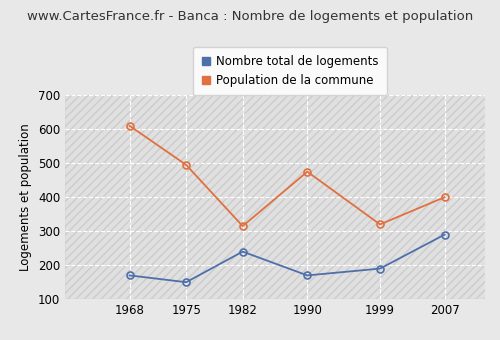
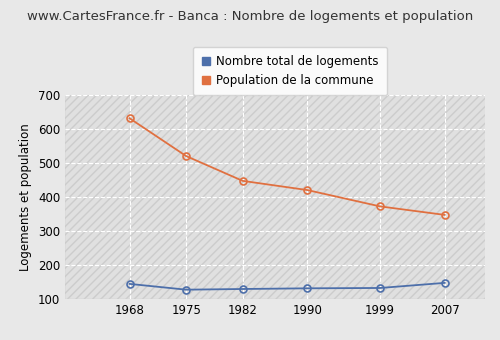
Nombre total de logements/1968: 170 -> 145
Population de la commune/1968: 610 -> 632
Nombre total de logements/1975: 150 -> 128
Population de la commune/1975: 495 -> 521
Nombre total de logements/1982: 240 -> 130
Population de la commune/1982: 315 -> 448
Nombre total de logements/1990: 170 -> 132
Population de la commune/1990: 475 -> 421
Nombre total de logements/1999: 190 -> 133
Population de la commune/1999: 320 -> 373
Nombre total de logements/2007: 290 -> 148
Population de la commune/2007: 400 -> 348
